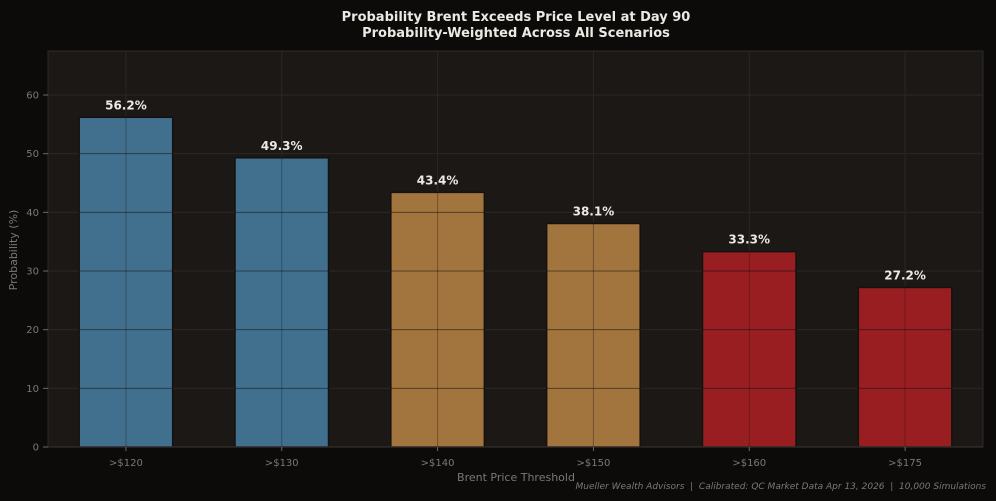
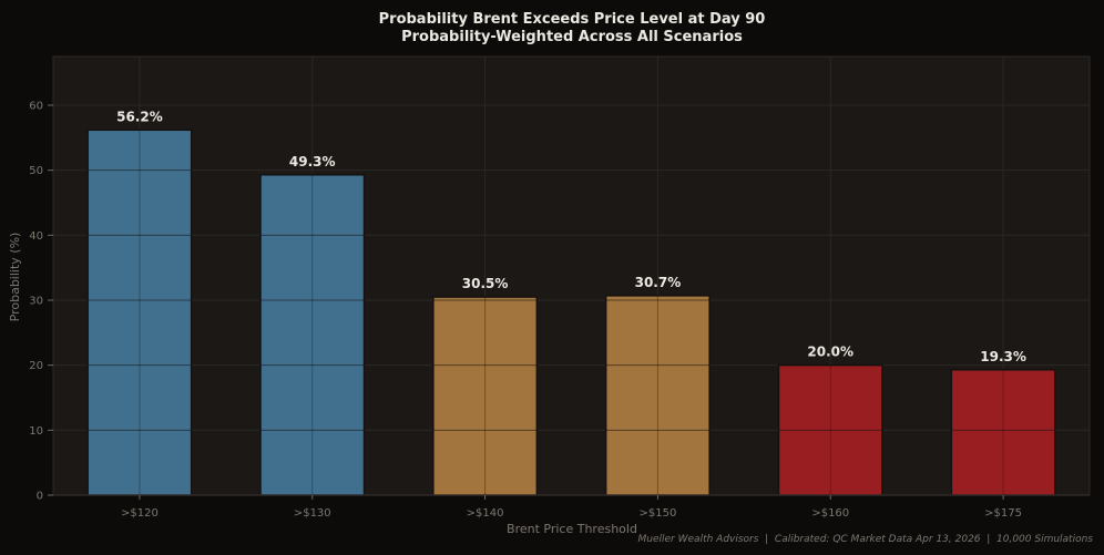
>$140: 43.4% -> 30.5%
>$150: 38.1% -> 30.7%
>$160: 33.3% -> 20.0%
>$175: 27.2% -> 19.3%
